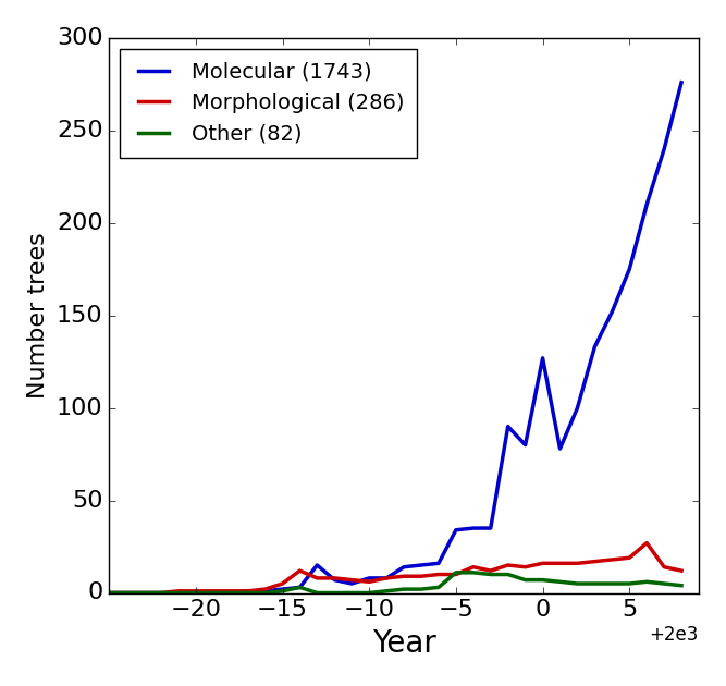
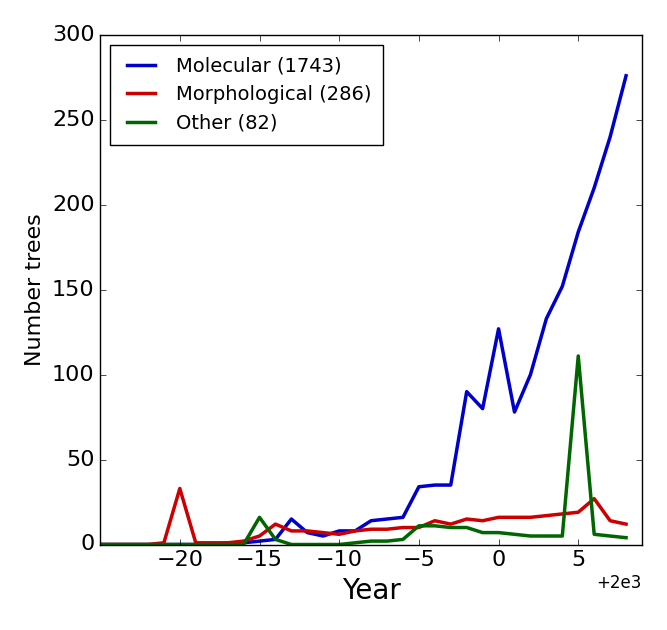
Morphological (286)/−20: 1 -> 33
Other (82)/−15: 1 -> 16
Molecular (1743)/5: 175 -> 184
Other (82)/5: 5 -> 111
